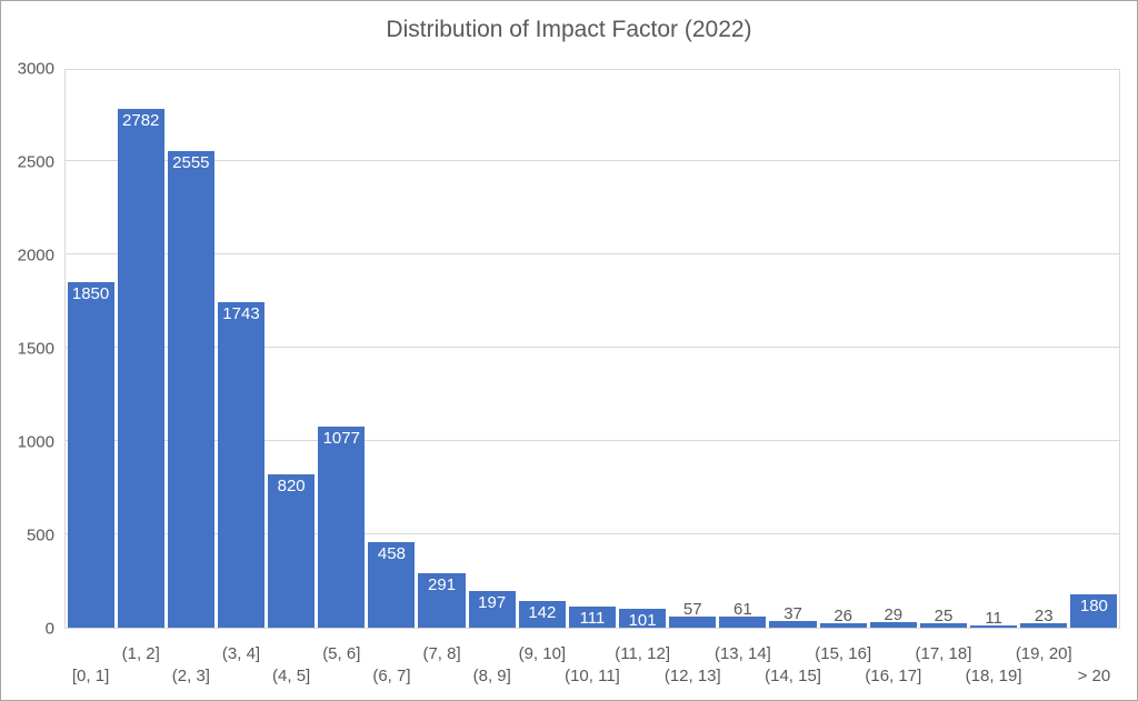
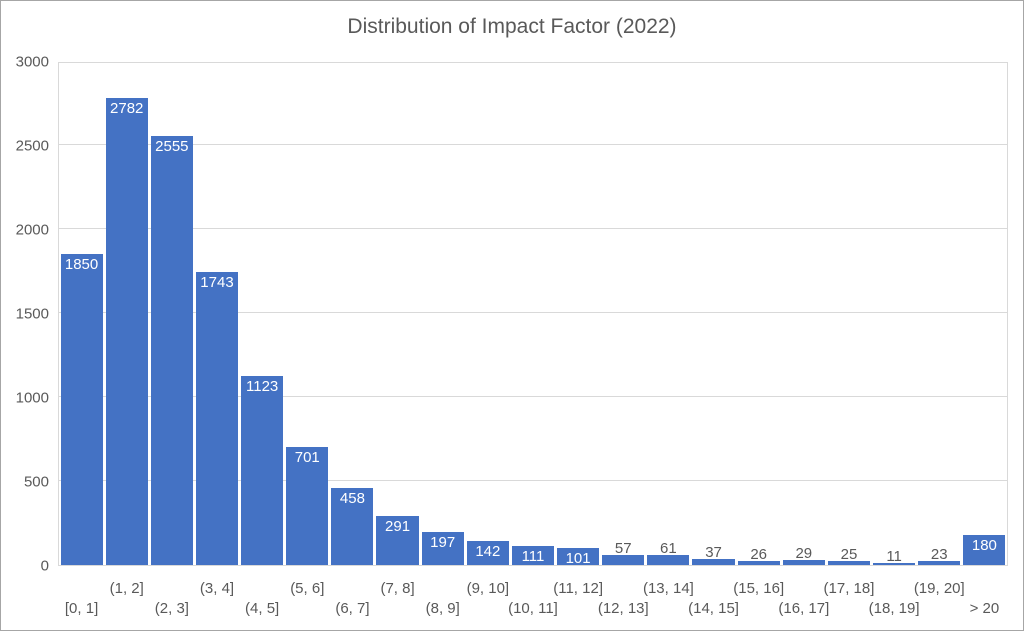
(4, 5]: 820 -> 1123
(5, 6]: 1077 -> 701
